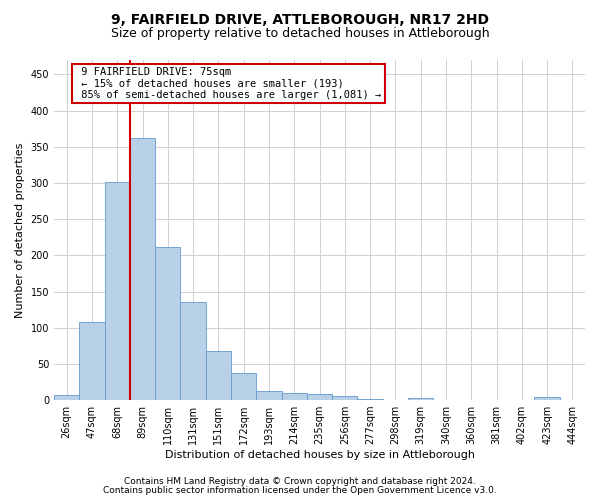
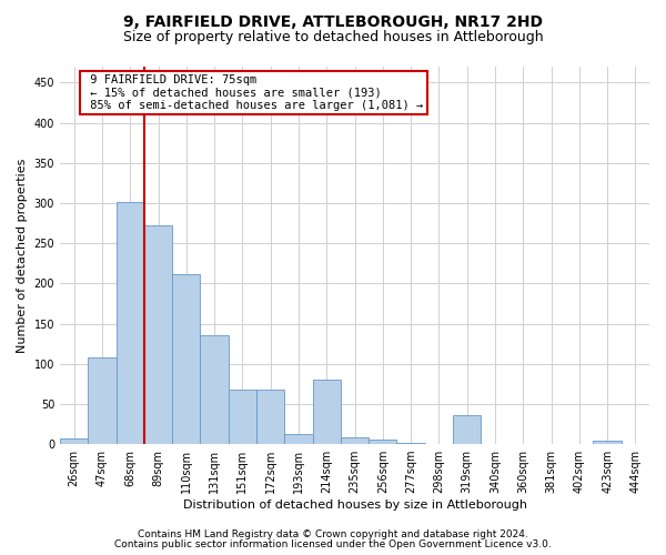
89sqm: 362 -> 272
172sqm: 37 -> 68
214sqm: 10 -> 80
319sqm: 3 -> 36
